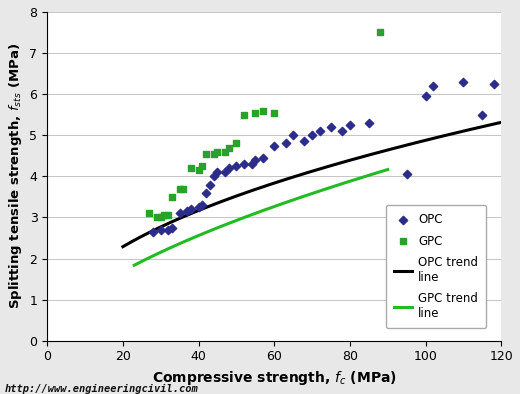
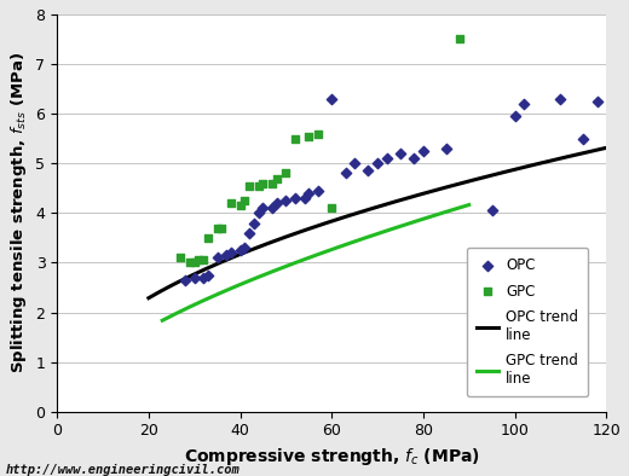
OPC/60: 4.75 -> 6.30
GPC/60: 5.55 -> 4.10
